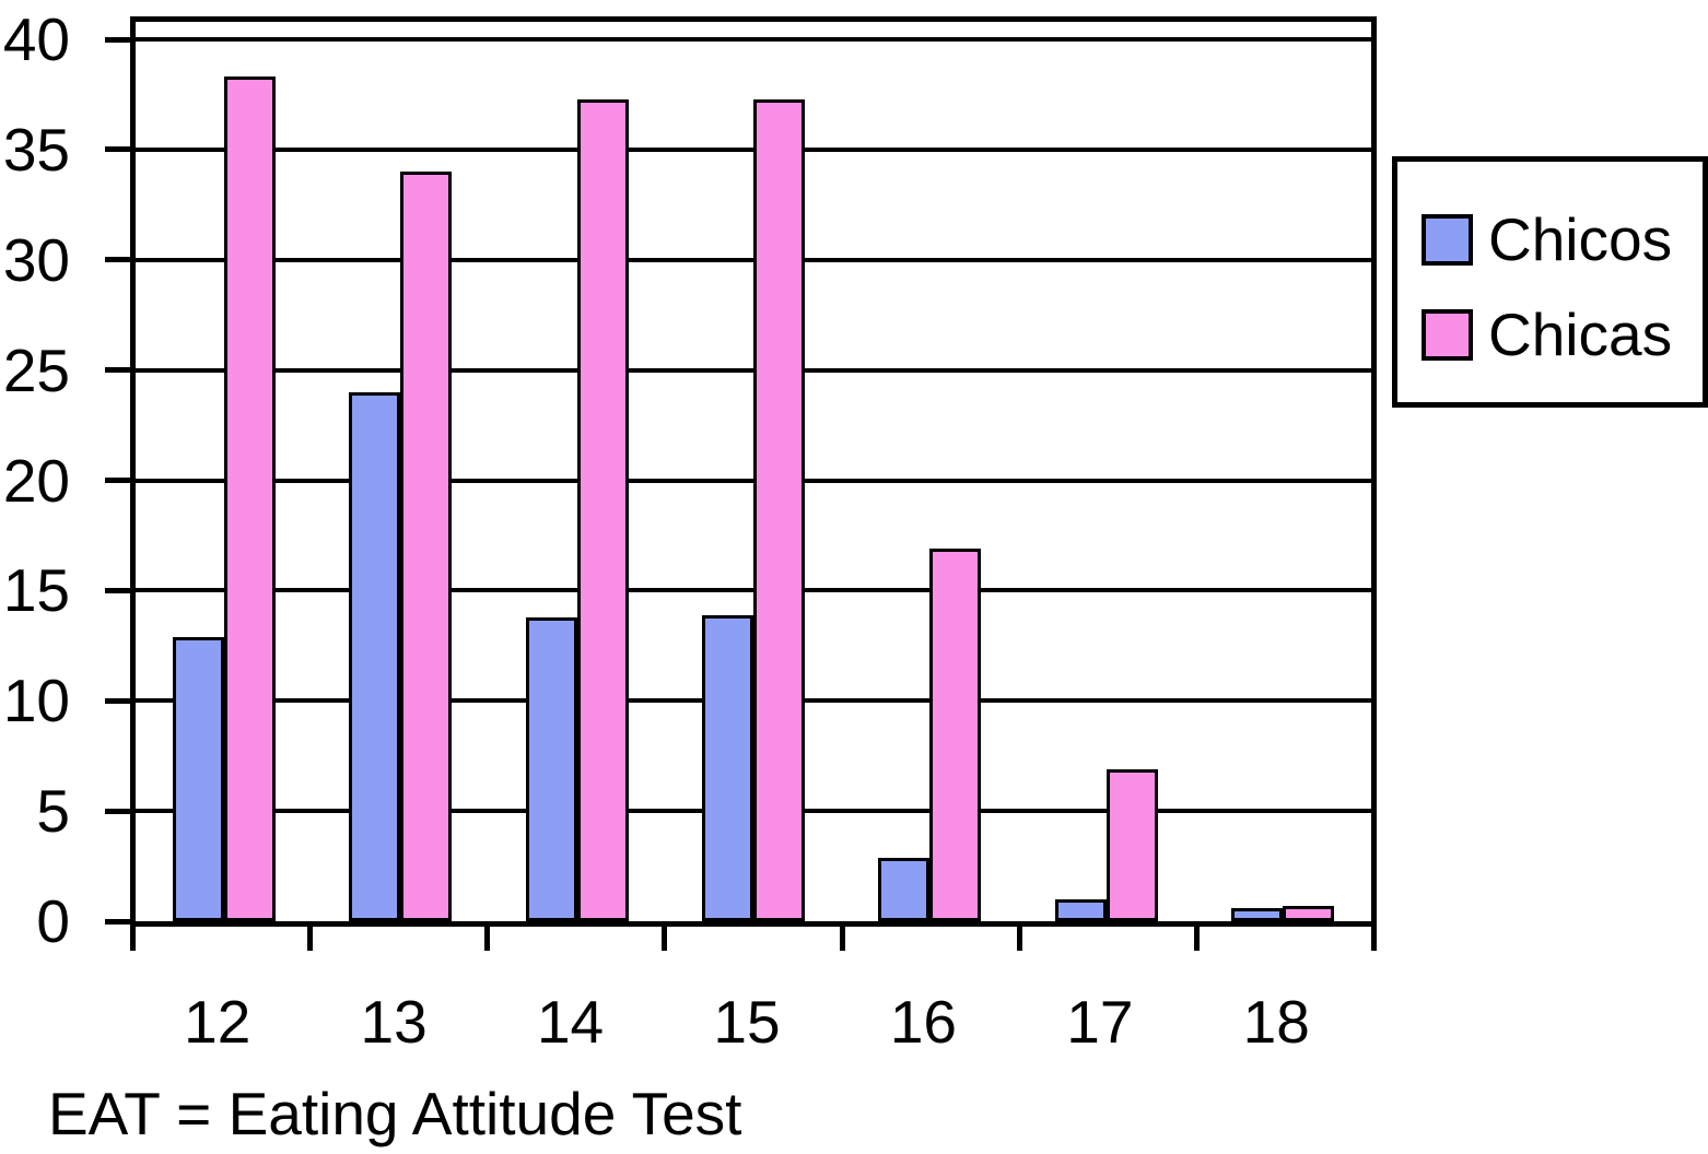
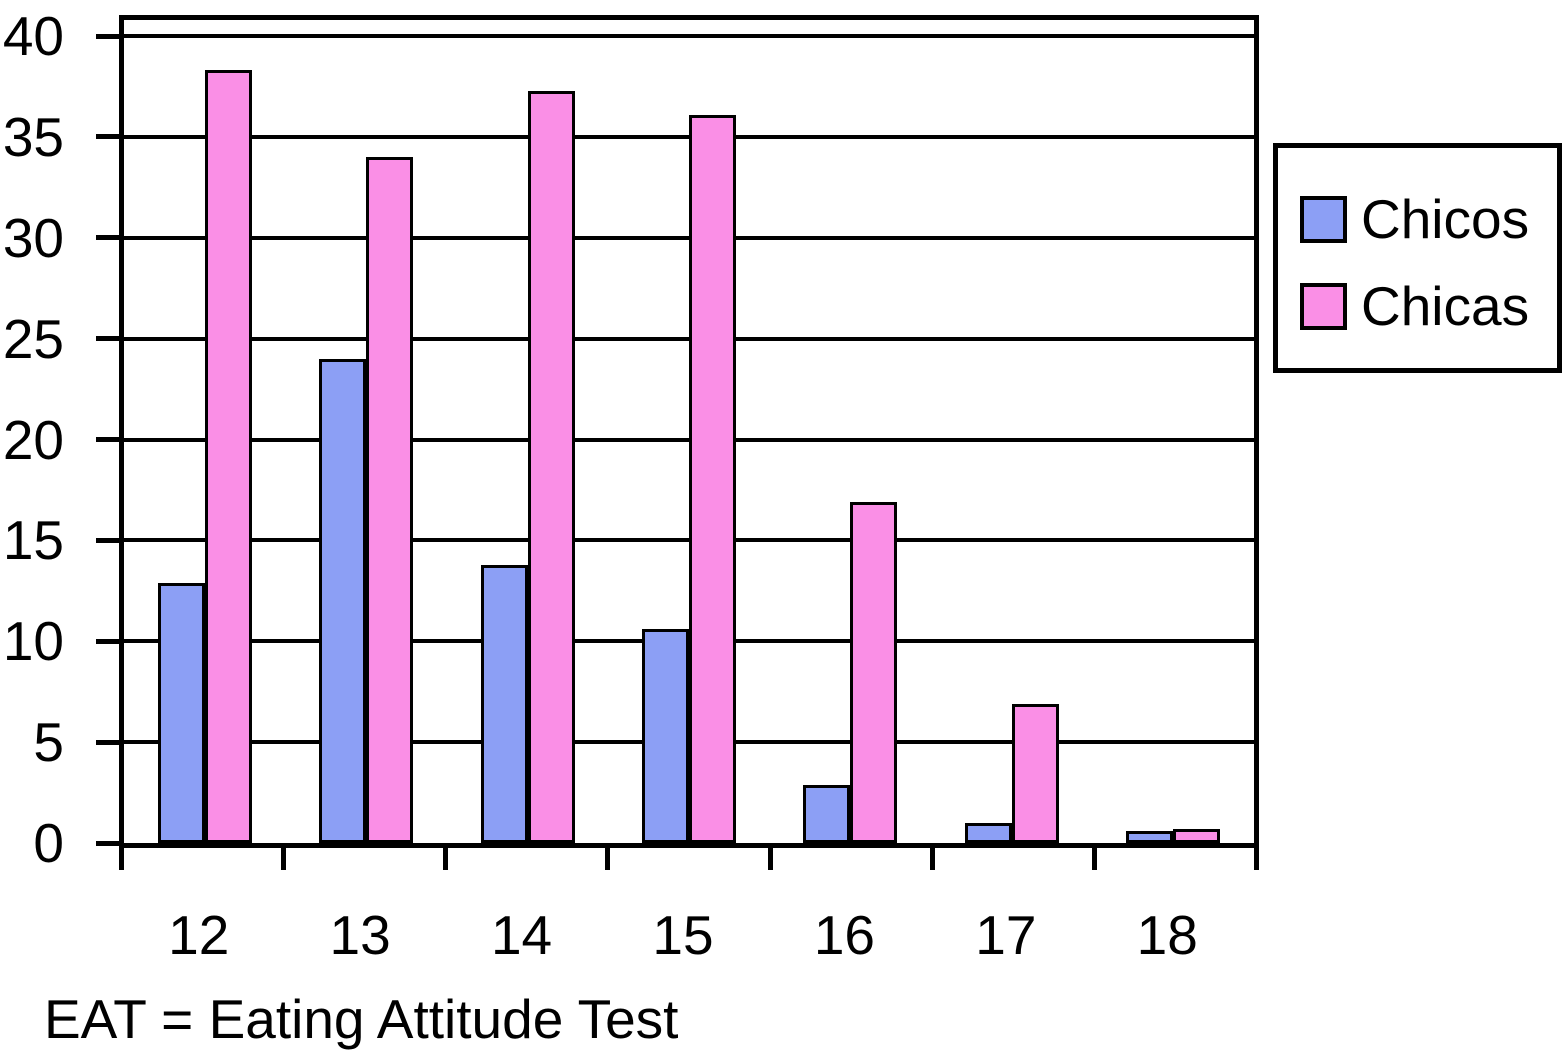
Chicos/15: 13.9 -> 10.6
Chicas/15: 37.3 -> 36.1
